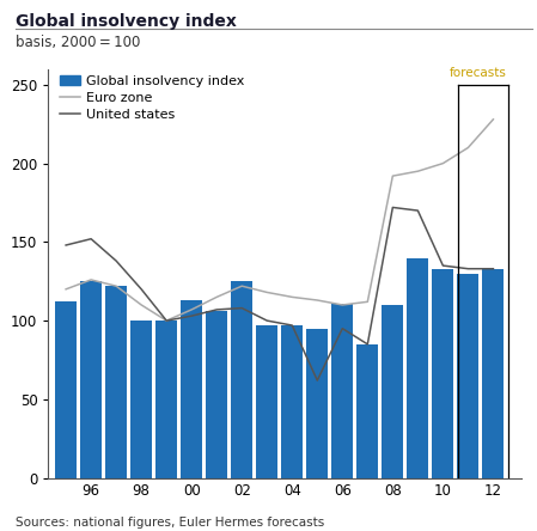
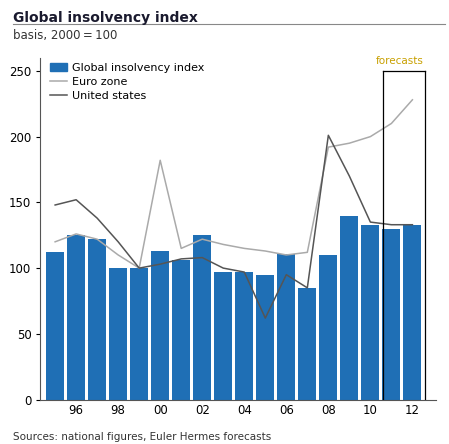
Euro zone/00: 107 -> 182
United states/08: 172 -> 201
